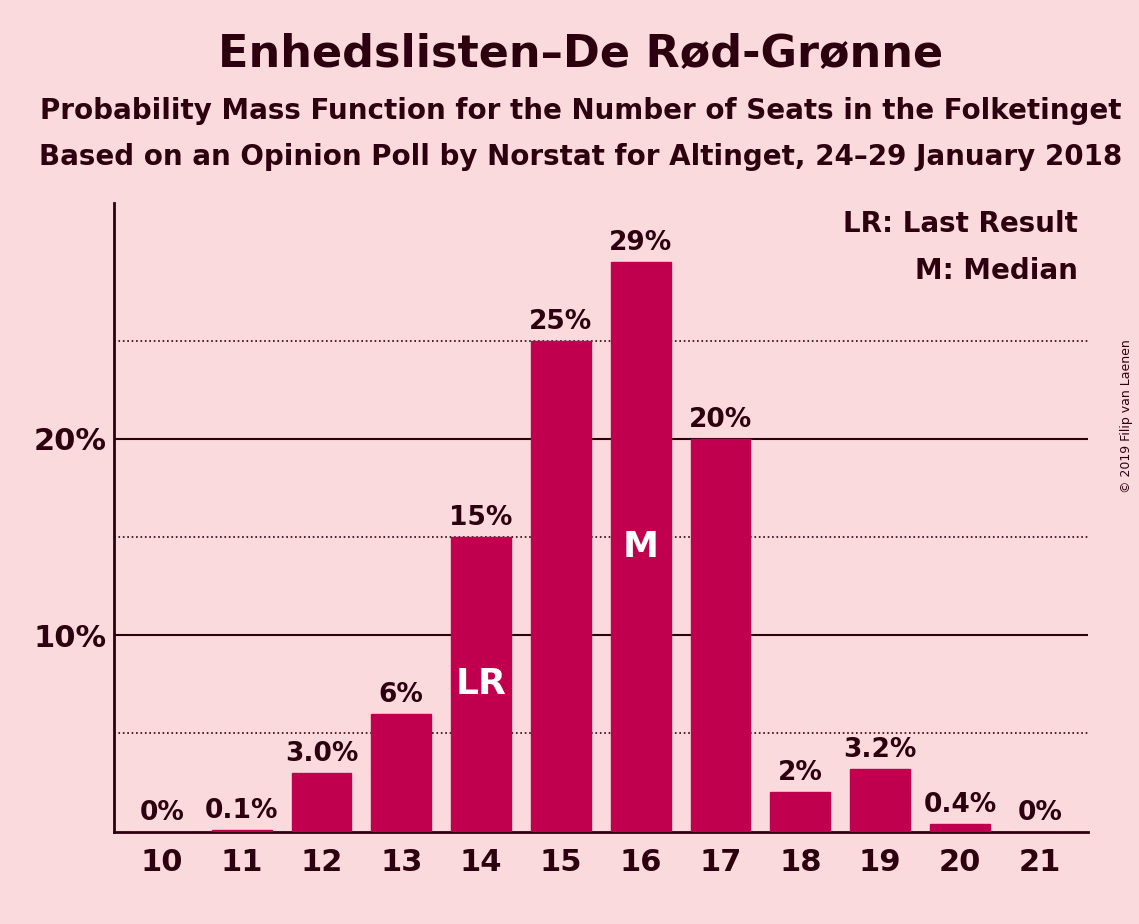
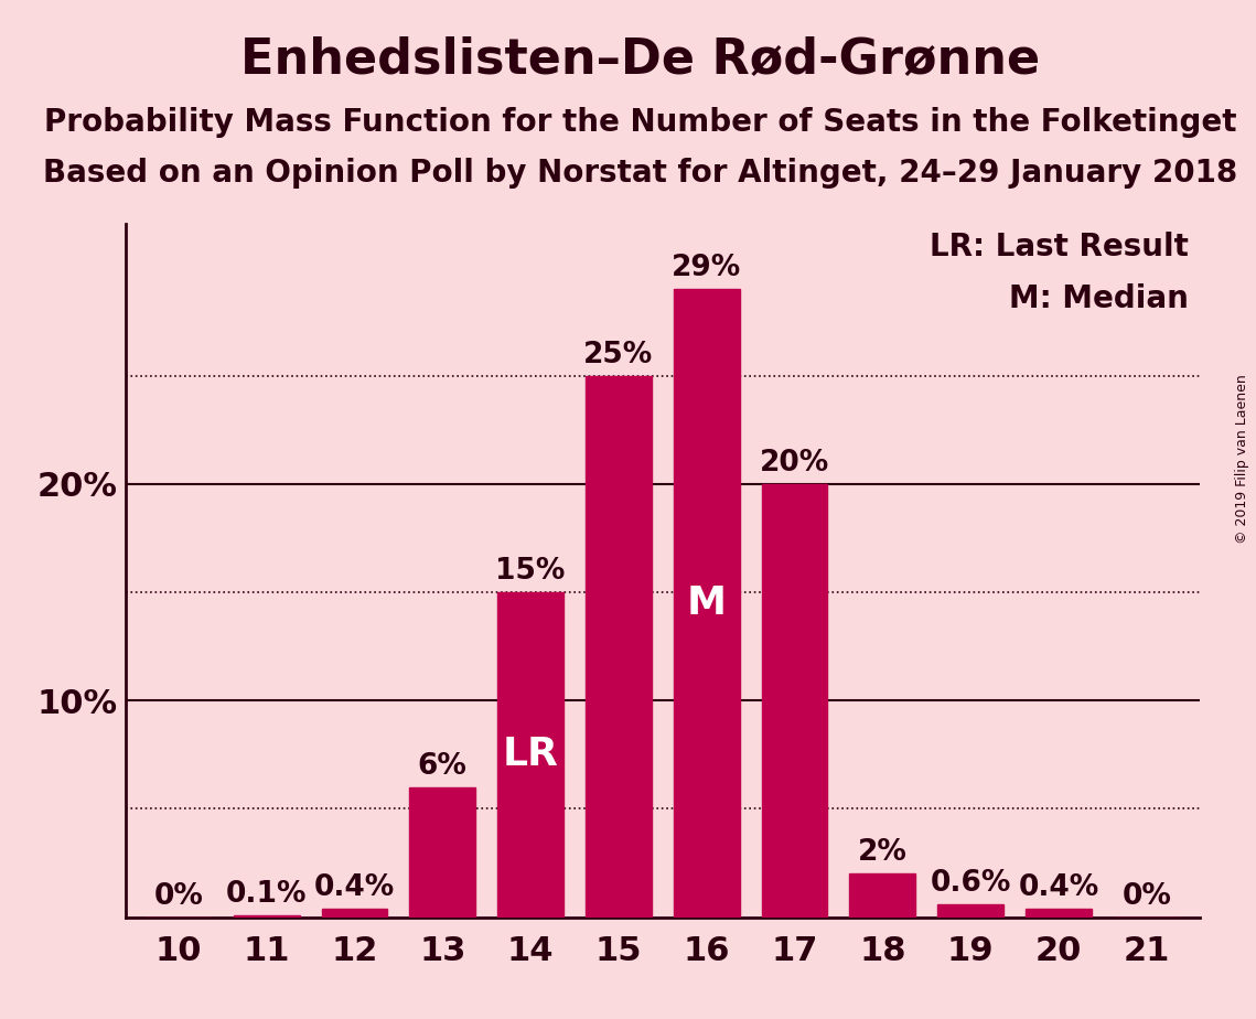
12: 3.0% -> 0.4%
19: 3.2% -> 0.6%
